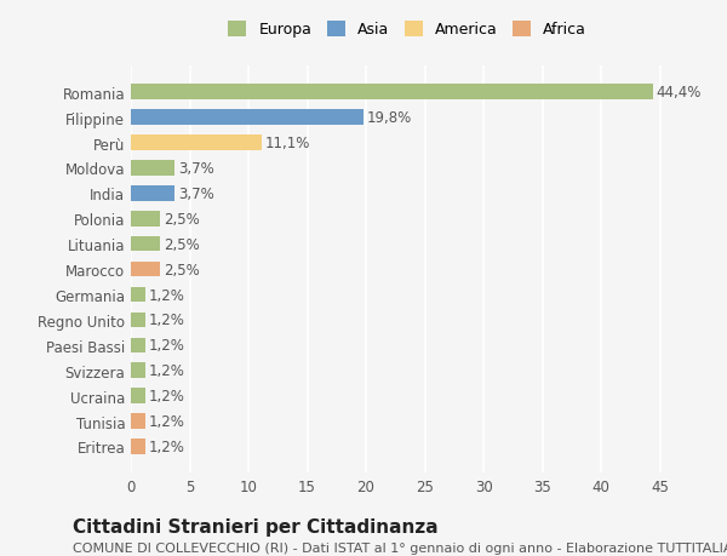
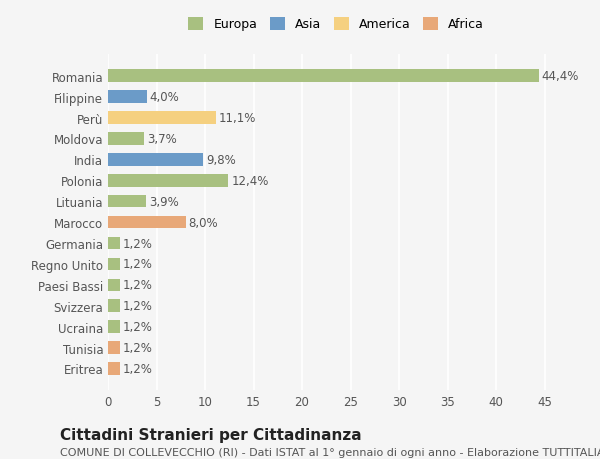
Filippine: 19,8% -> 4,0%
India: 3,7% -> 9,8%
Polonia: 2,5% -> 12,4%
Lituania: 2,5% -> 3,9%
Marocco: 2,5% -> 8,0%
